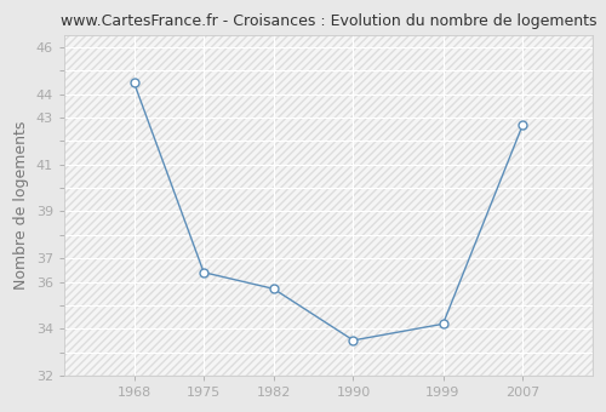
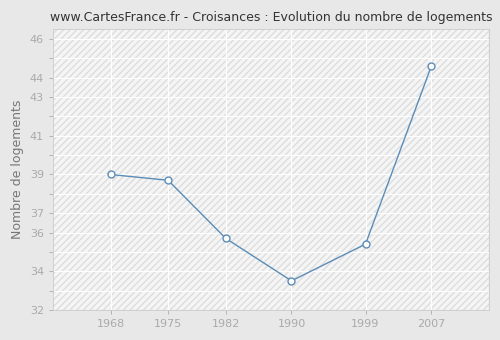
1968: 44.5 -> 39.0
1975: 36.4 -> 38.7
1999: 34.2 -> 35.4
2007: 42.7 -> 44.6
